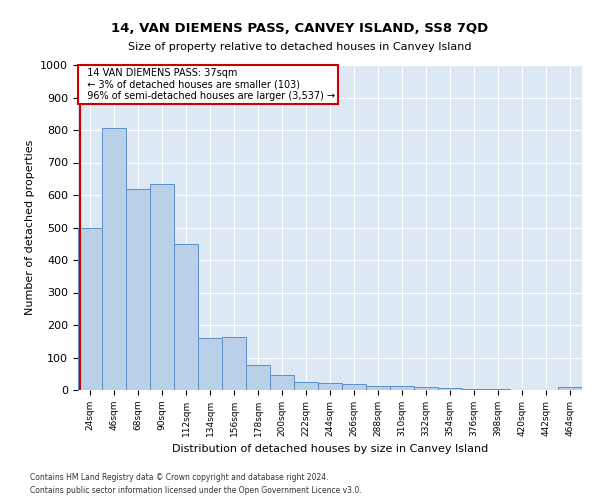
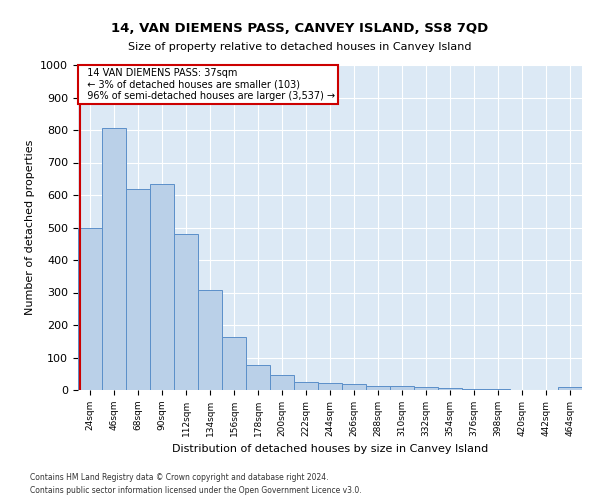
112sqm: 450 -> 480
134sqm: 160 -> 307
